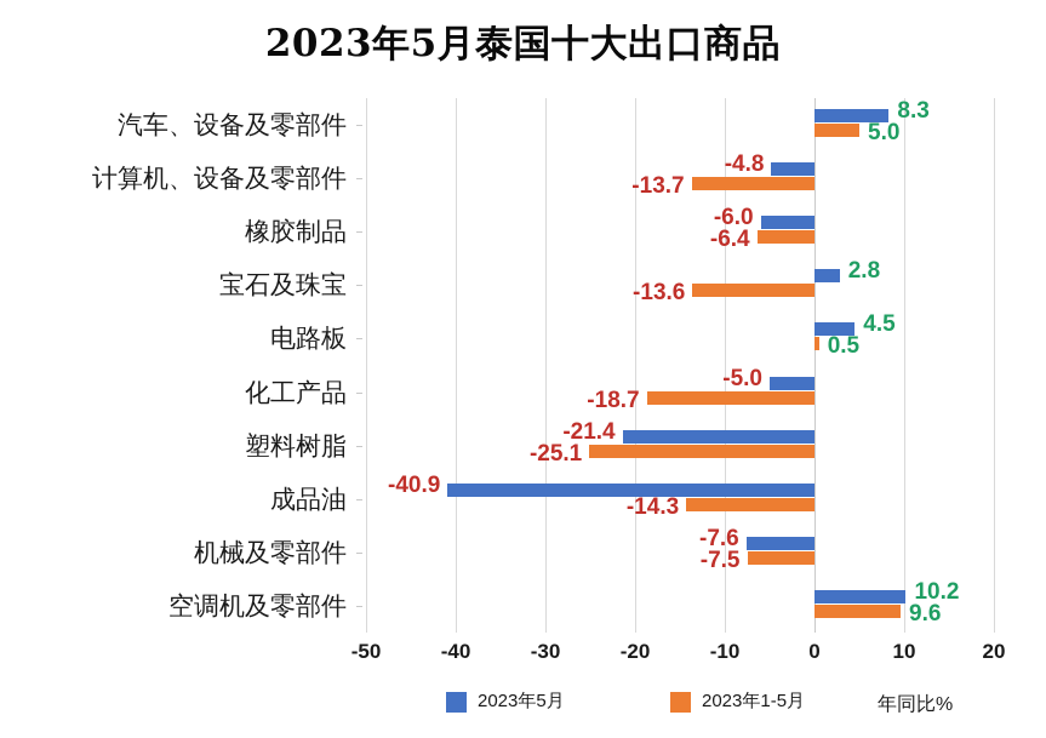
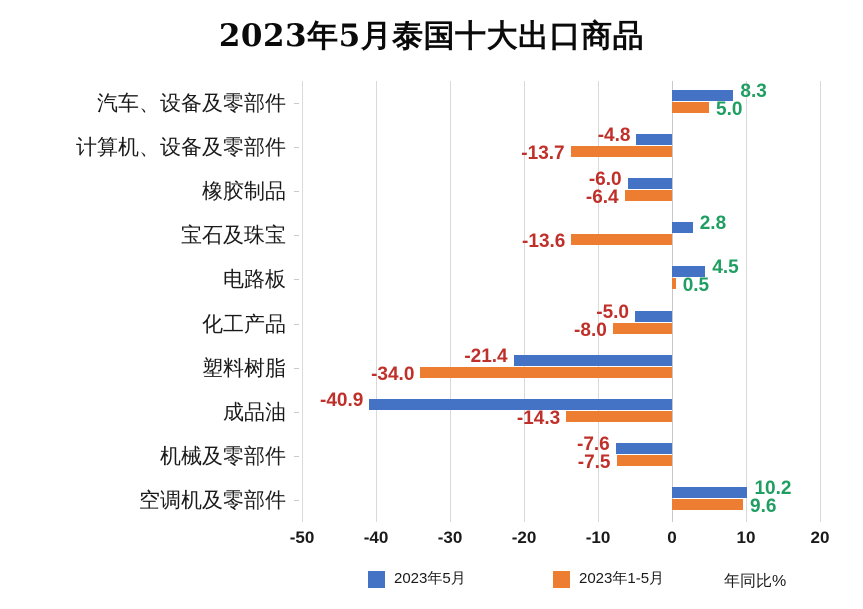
2023年1-5月/化工产品: -18.7 -> -8.0
2023年1-5月/塑料树脂: -25.1 -> -34.0
